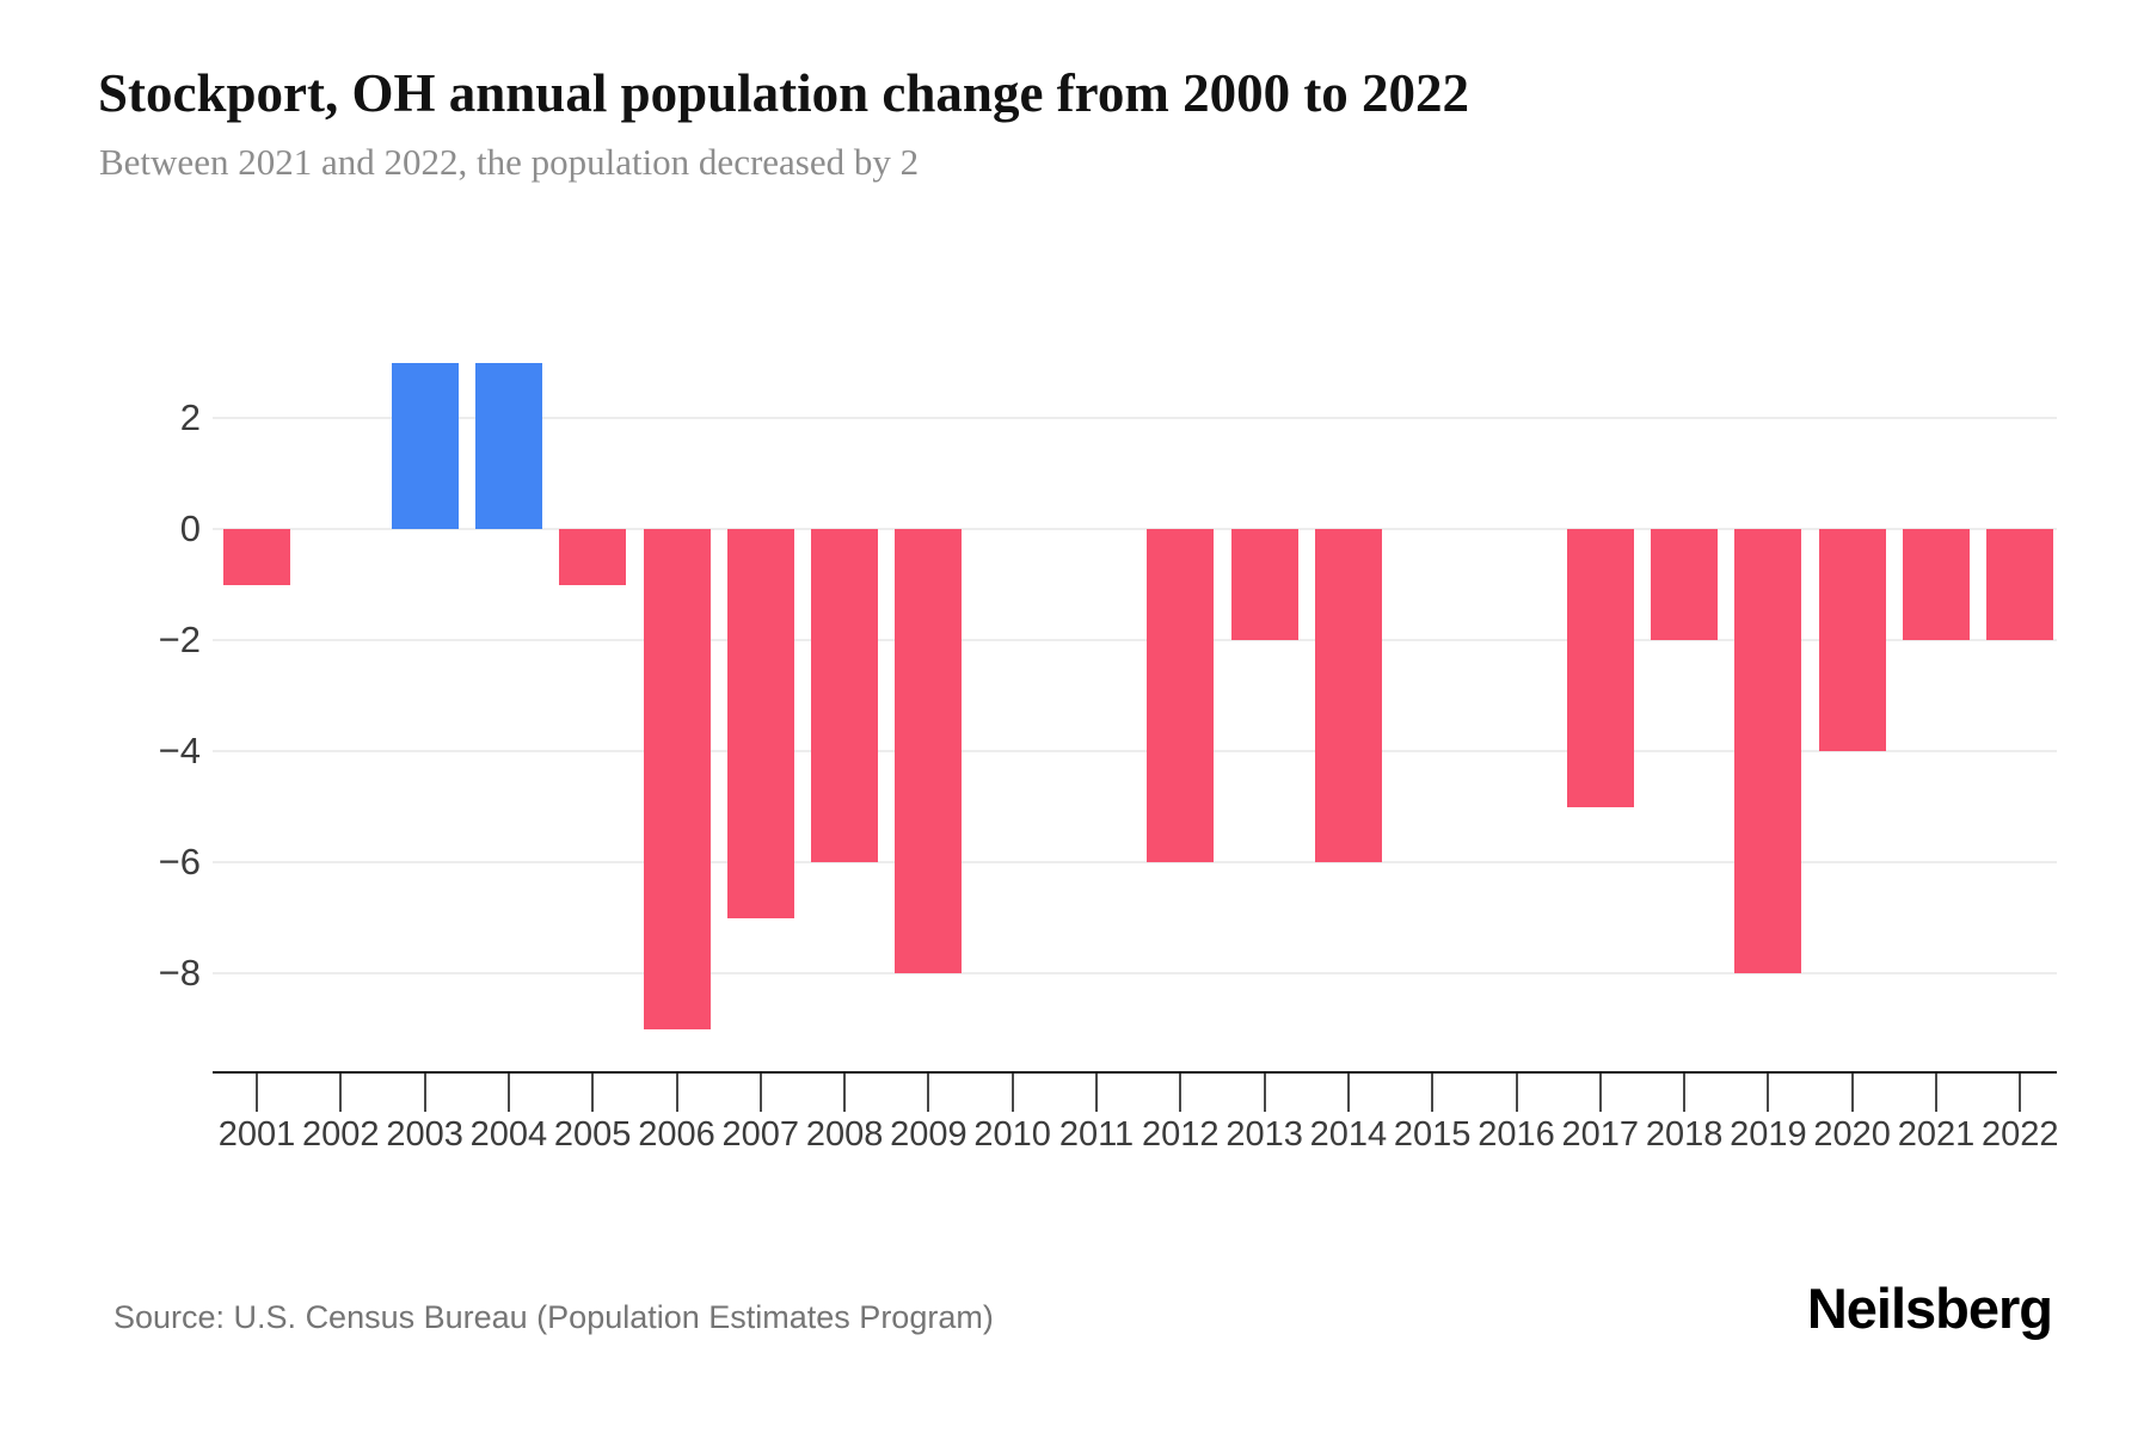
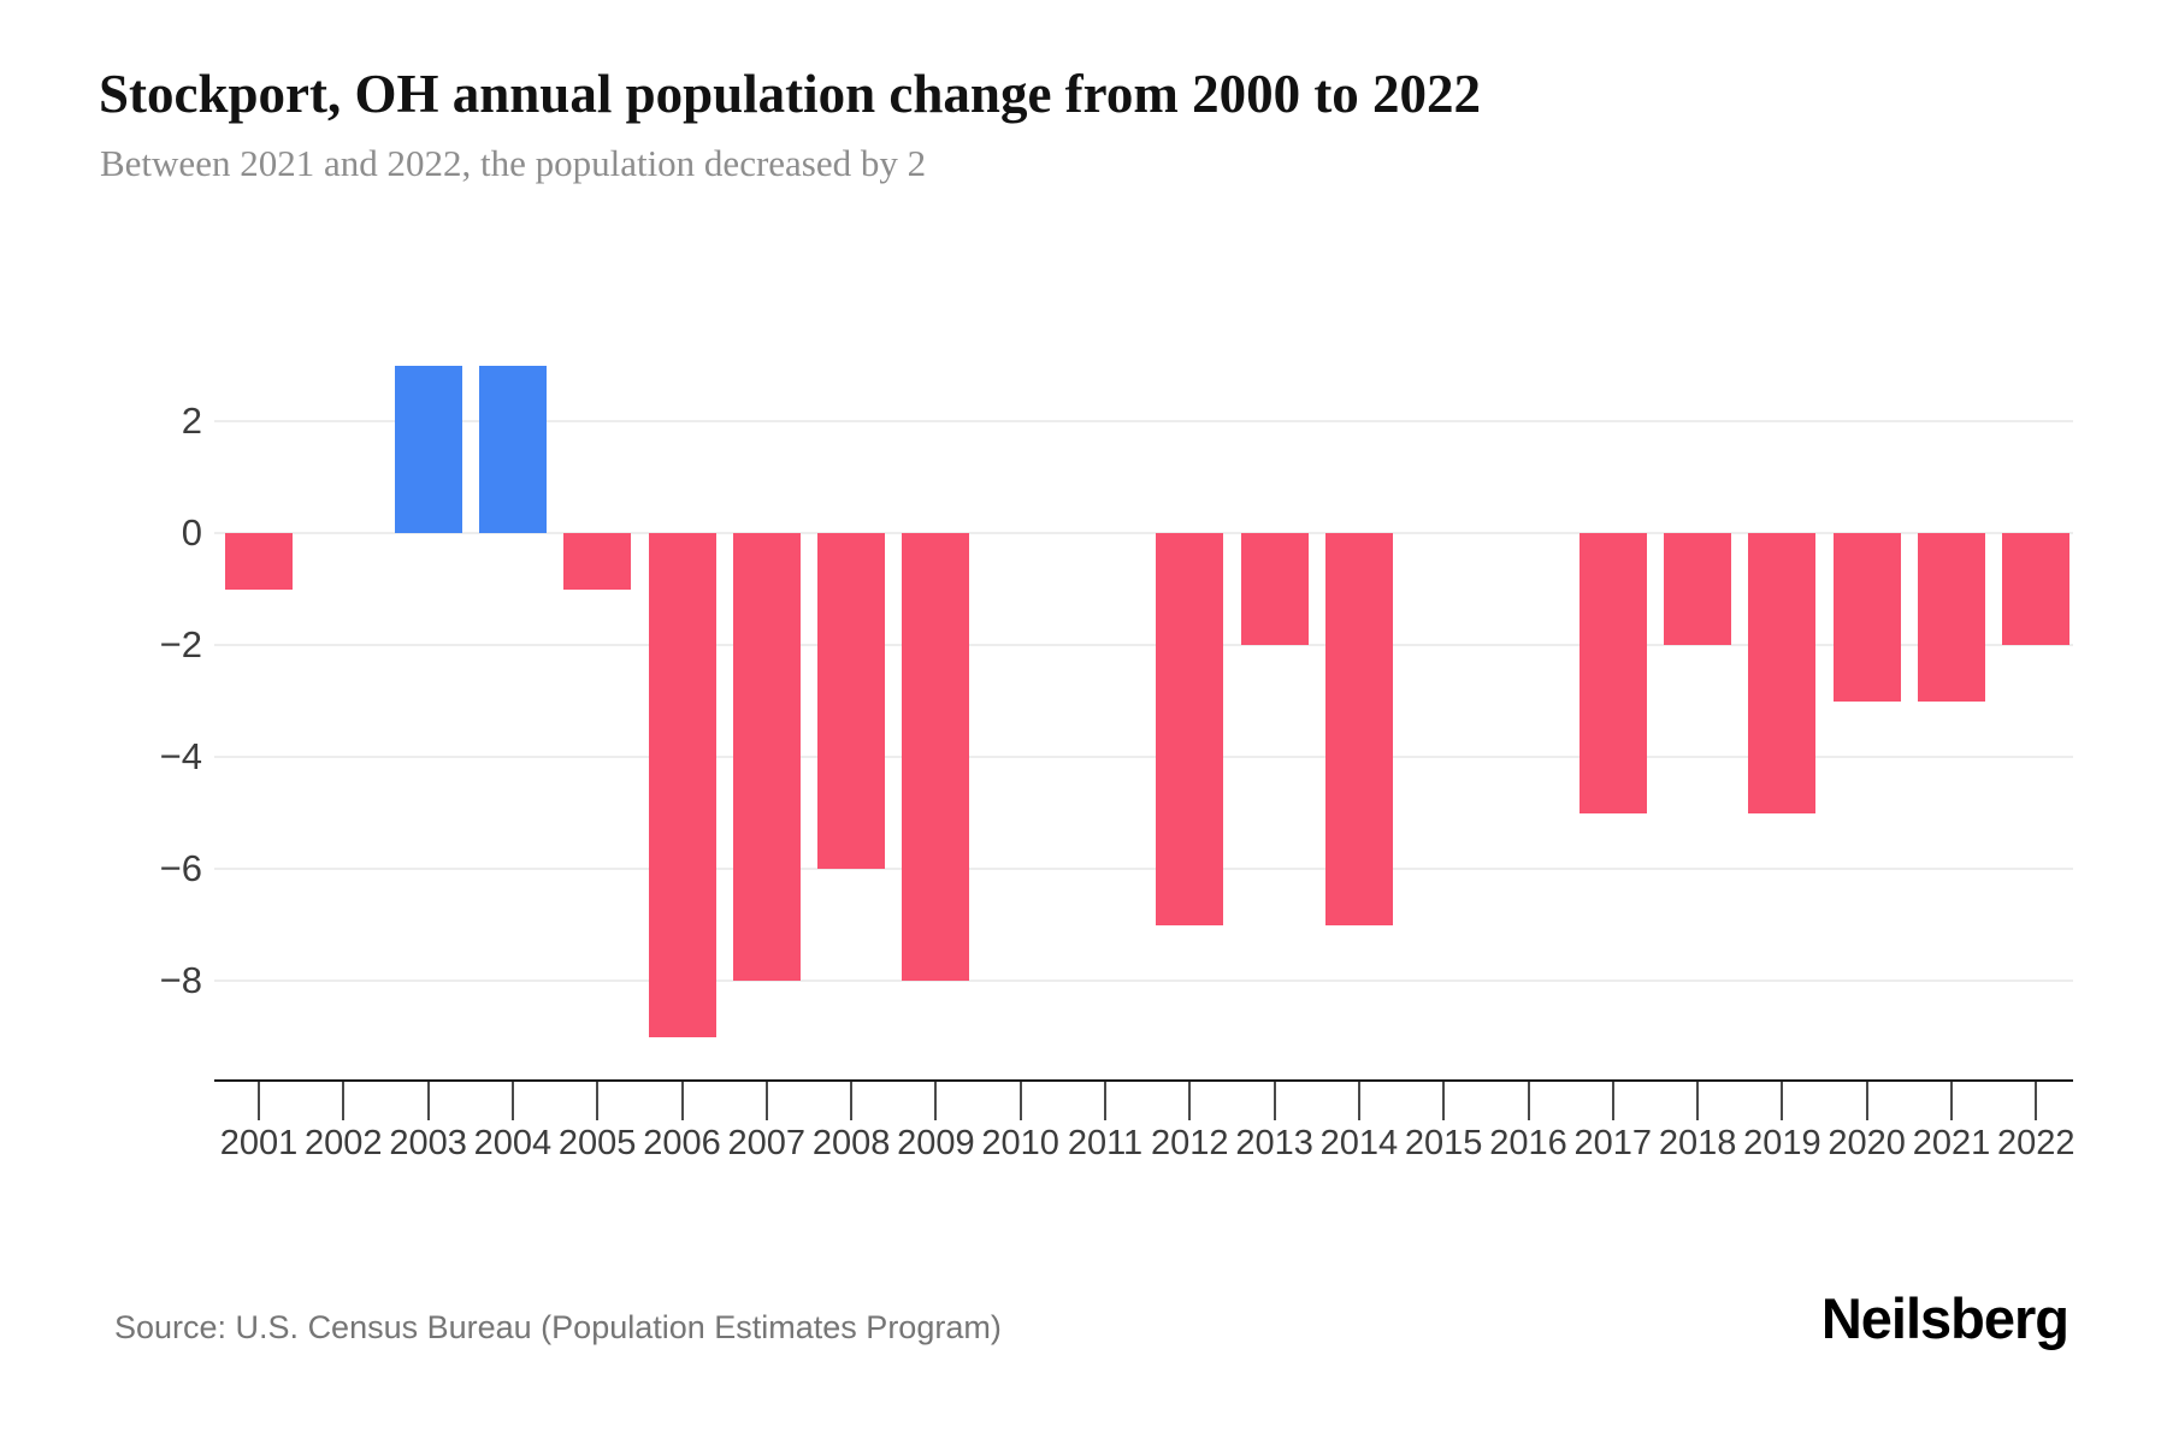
2007: -7 -> -8
2012: -6 -> -7
2014: -6 -> -7
2019: -8 -> -5
2020: -4 -> -3
2021: -2 -> -3
